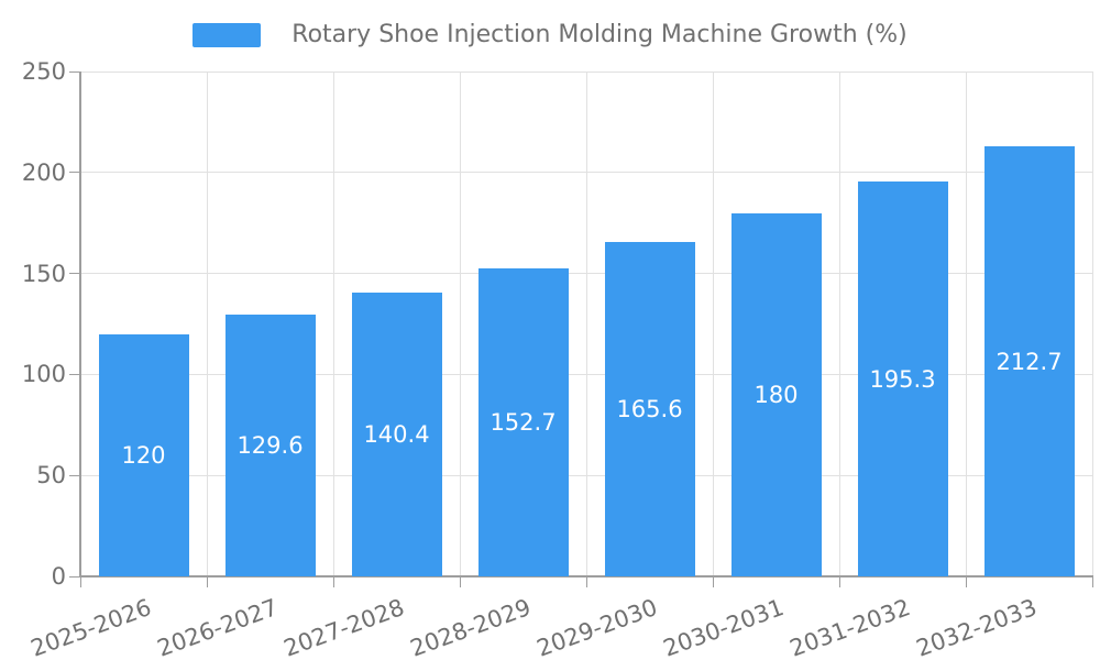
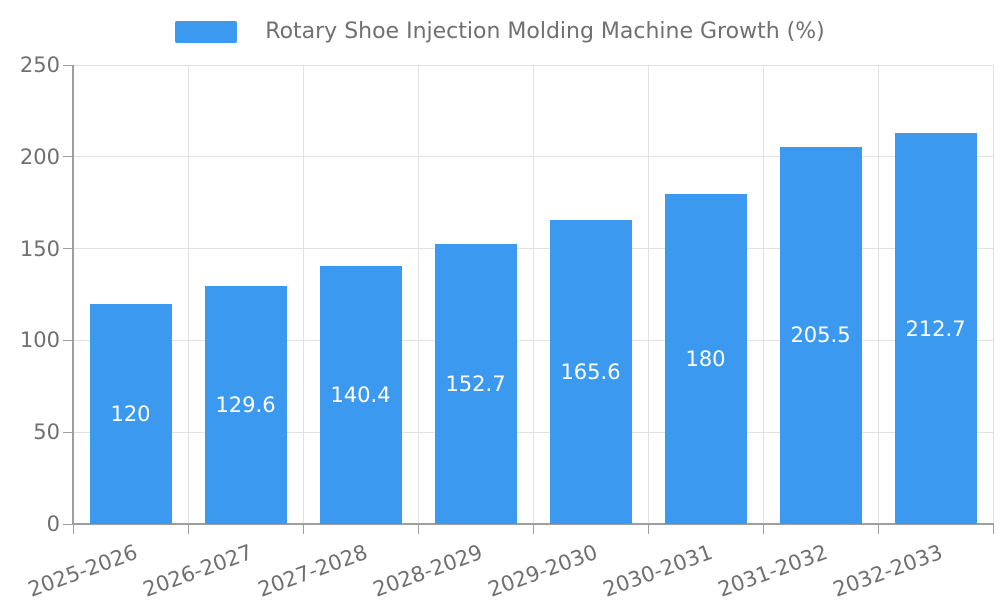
2031-2032: 195.3 -> 205.5
